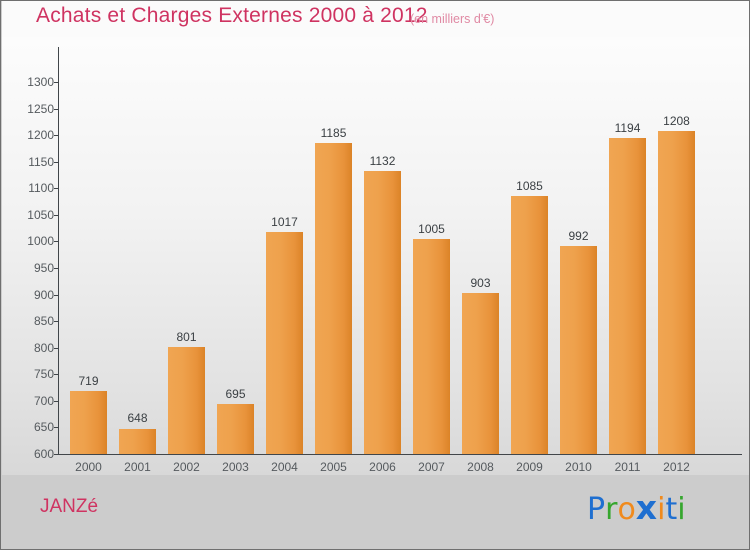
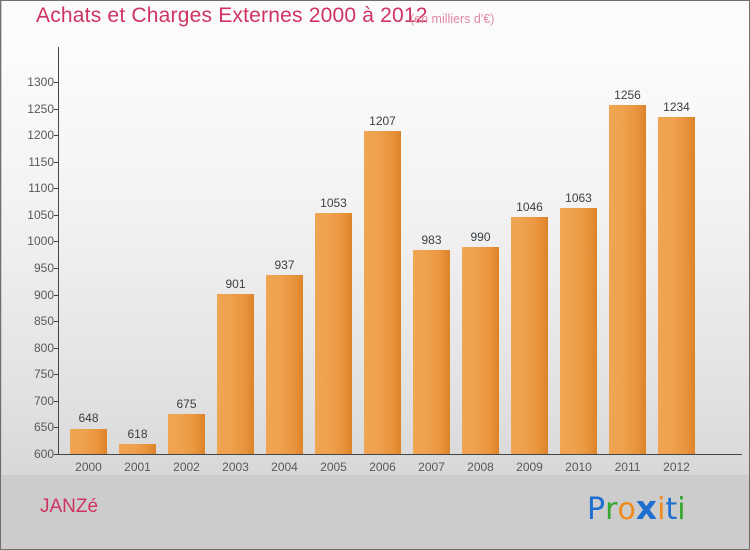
2000: 719 -> 648
2001: 648 -> 618
2002: 801 -> 675
2003: 695 -> 901
2004: 1017 -> 937
2005: 1185 -> 1053
2006: 1132 -> 1207
2007: 1005 -> 983
2008: 903 -> 990
2009: 1085 -> 1046
2010: 992 -> 1063
2011: 1194 -> 1256
2012: 1208 -> 1234
